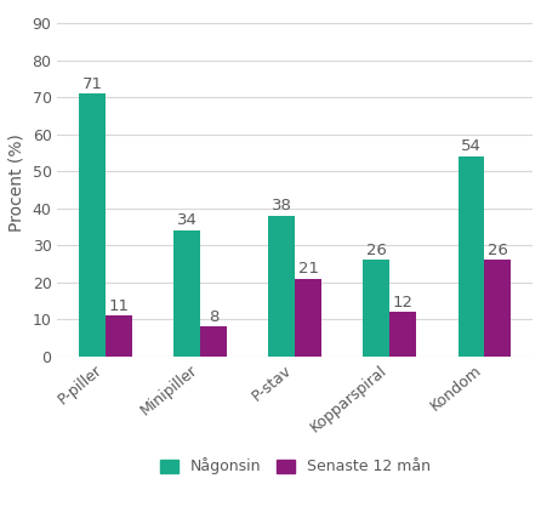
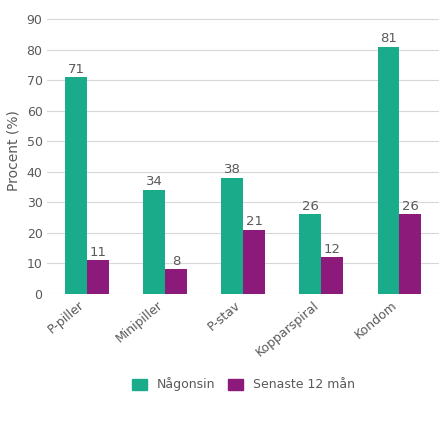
Någonsin/Kondom: 54 -> 81
